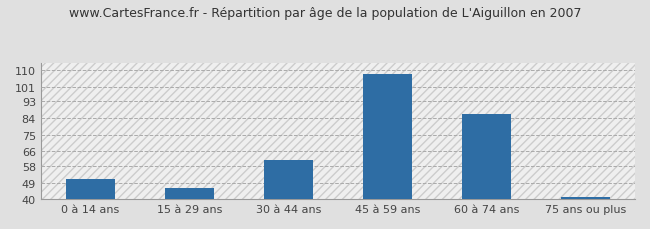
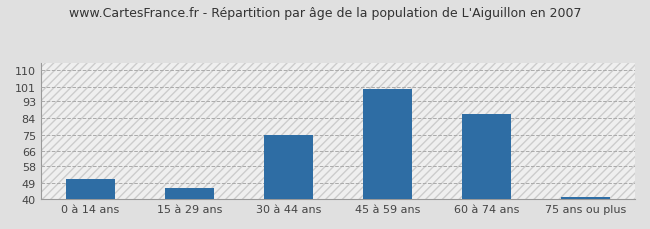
30 à 44 ans: 61 -> 75
45 à 59 ans: 108 -> 100
